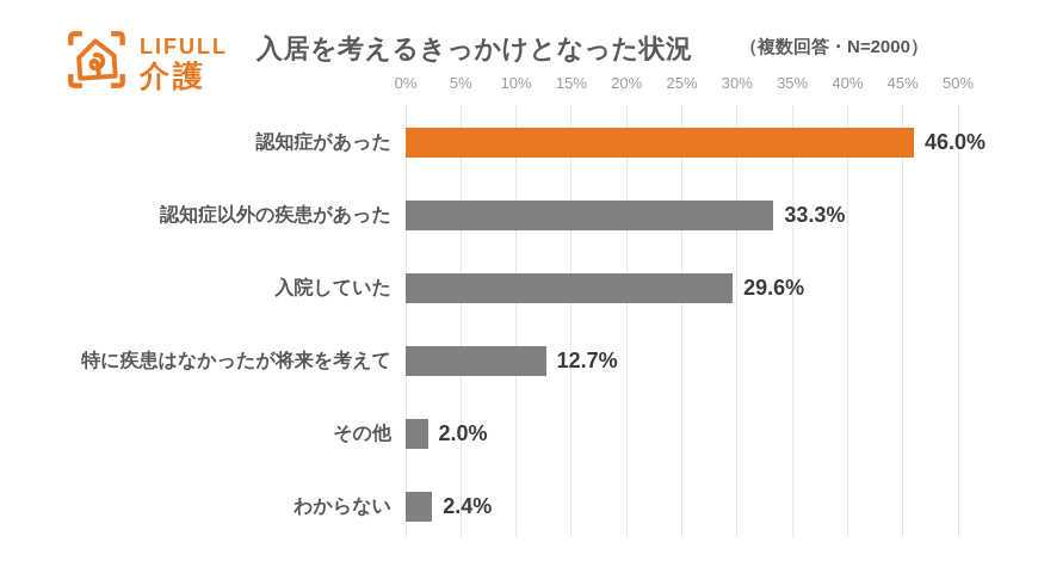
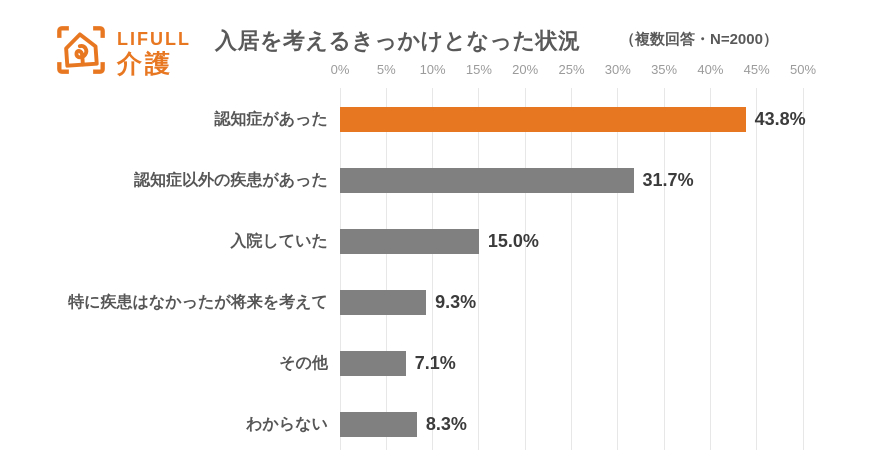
認知症があった: 46.0% -> 43.8%
認知症以外の疾患があった: 33.3% -> 31.7%
入院していた: 29.6% -> 15.0%
特に疾患はなかったが将来を考えて: 12.7% -> 9.3%
その他: 2.0% -> 7.1%
わからない: 2.4% -> 8.3%
